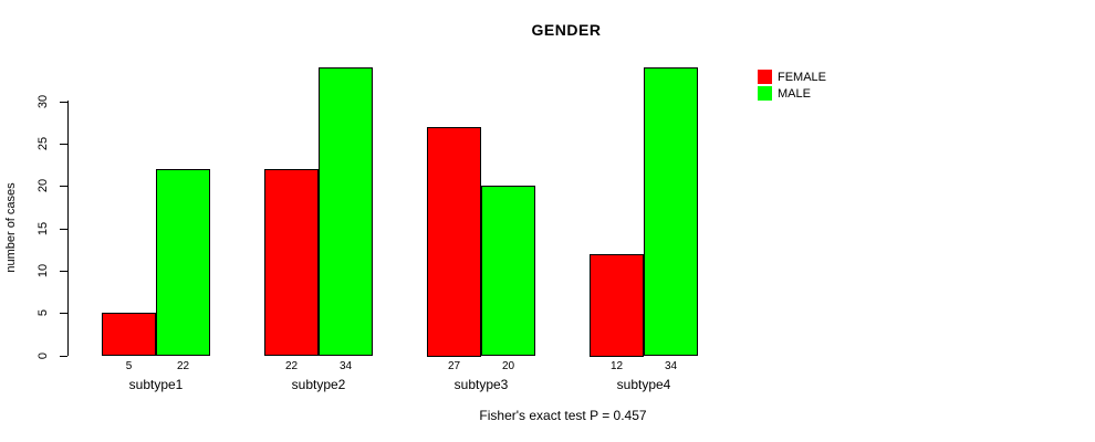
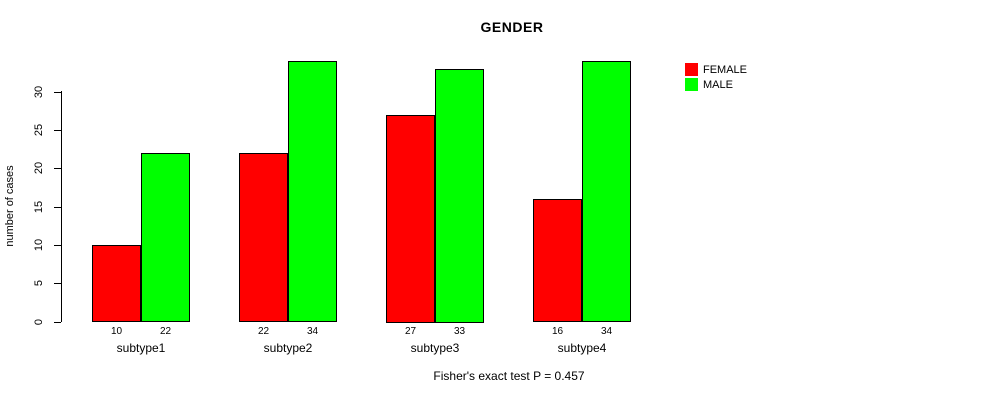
FEMALE/subtype1: 5 -> 10
MALE/subtype3: 20 -> 33
FEMALE/subtype4: 12 -> 16
